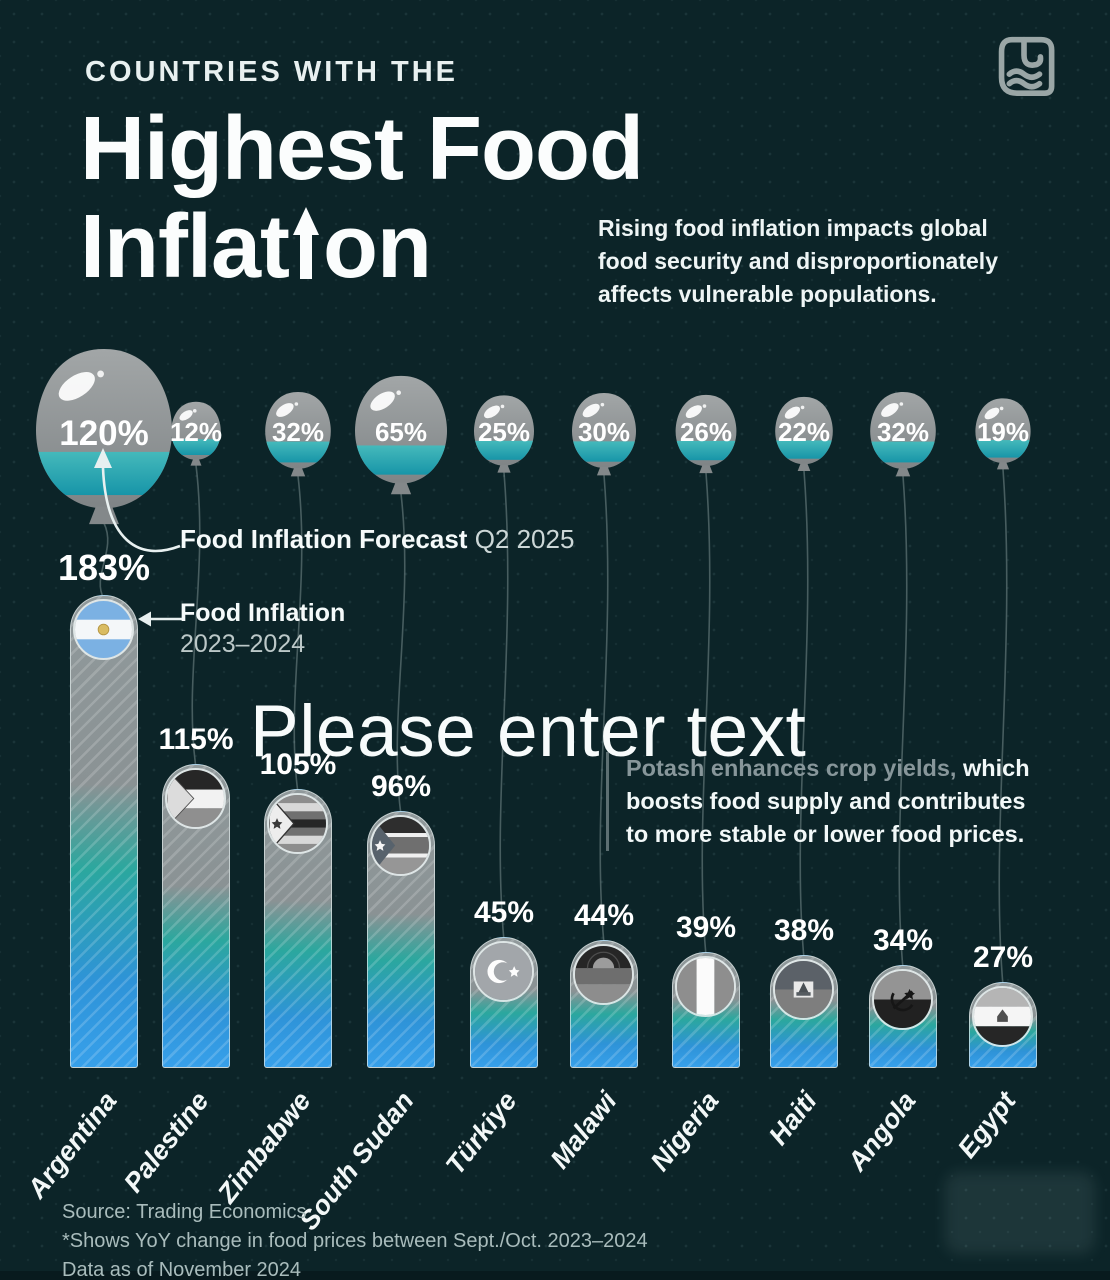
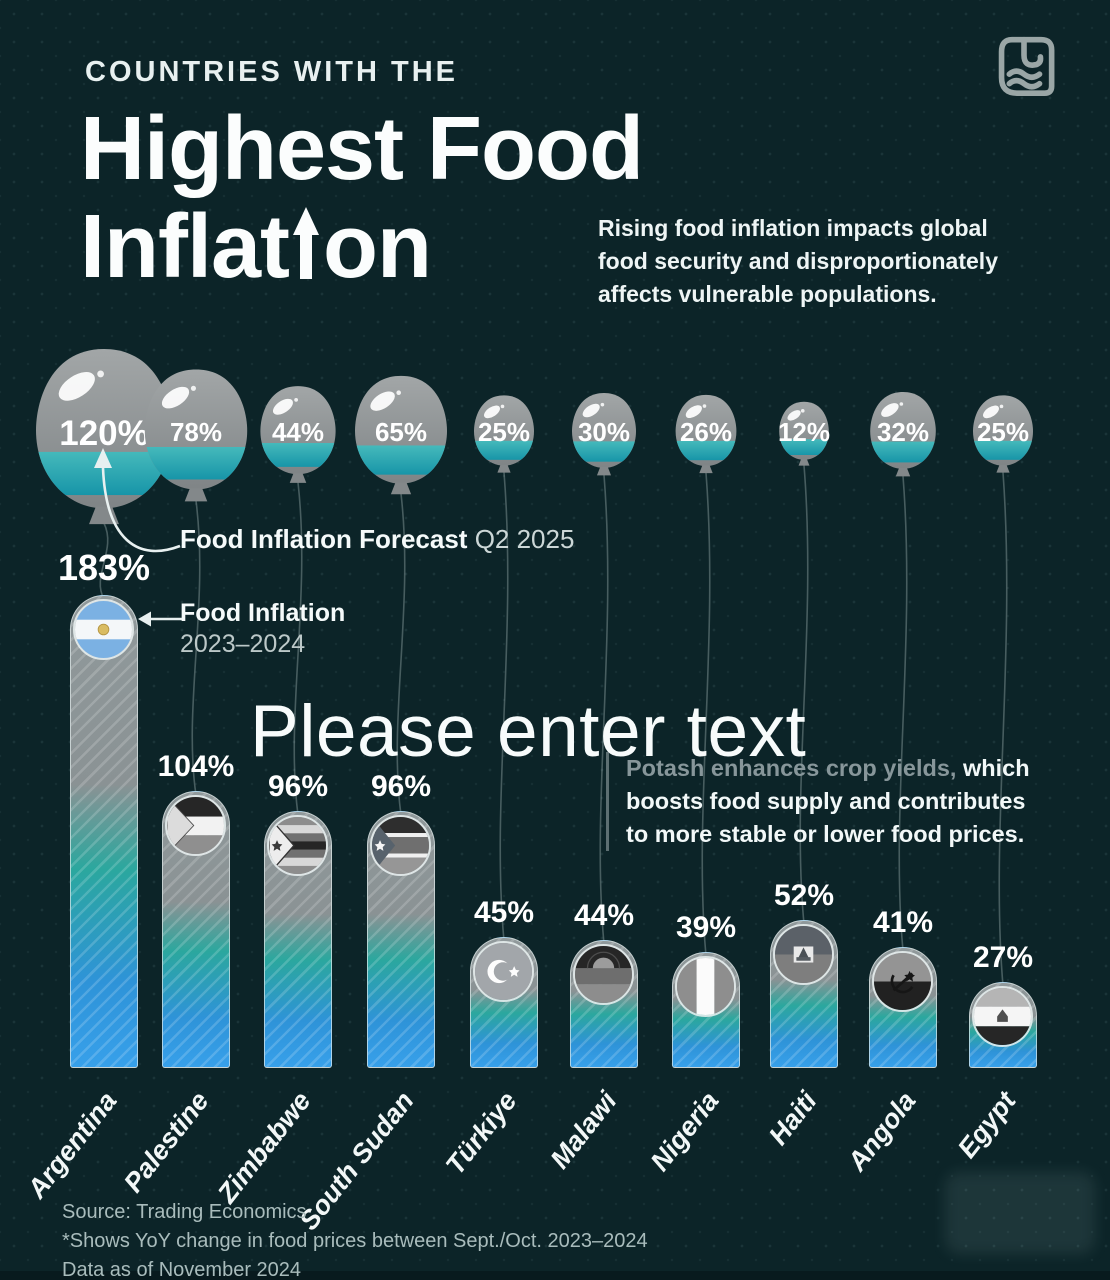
Food Inflation 2023–2024/Palestine: 115% -> 104%
Food Inflation Forecast Q2 2025/Palestine: 12% -> 78%
Food Inflation 2023–2024/Zimbabwe: 105% -> 96%
Food Inflation Forecast Q2 2025/Zimbabwe: 32% -> 44%
Food Inflation 2023–2024/Haiti: 38% -> 52%
Food Inflation Forecast Q2 2025/Haiti: 22% -> 12%
Food Inflation 2023–2024/Angola: 34% -> 41%
Food Inflation Forecast Q2 2025/Egypt: 19% -> 25%
